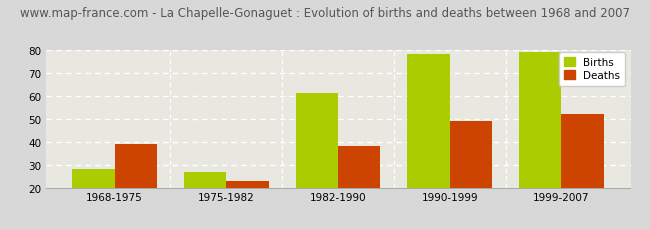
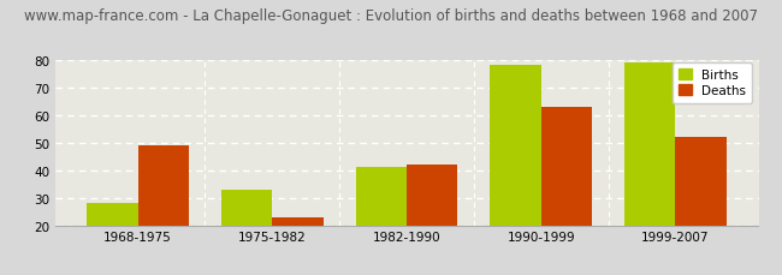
Deaths/1968-1975: 39 -> 49
Births/1975-1982: 27 -> 33
Births/1982-1990: 61 -> 41
Deaths/1982-1990: 38 -> 42
Deaths/1990-1999: 49 -> 63
